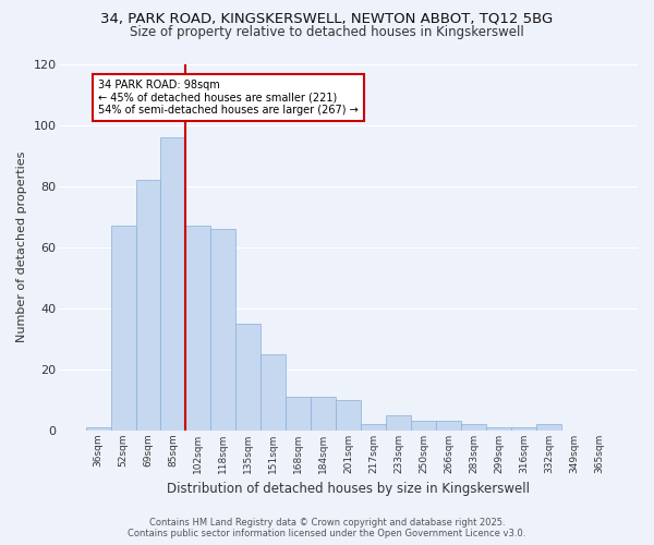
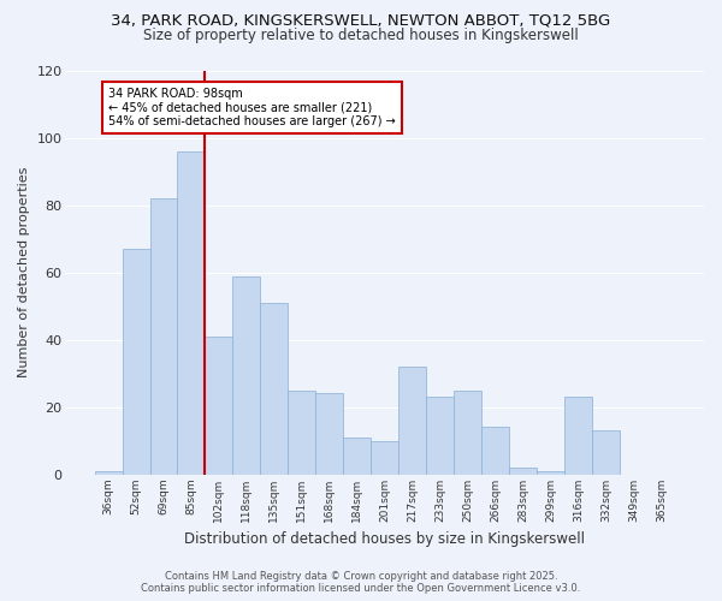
102sqm: 67 -> 41
118sqm: 66 -> 59
135sqm: 35 -> 51
168sqm: 11 -> 24
217sqm: 2 -> 32
233sqm: 5 -> 23
250sqm: 3 -> 25
266sqm: 3 -> 14
316sqm: 1 -> 23
332sqm: 2 -> 13
